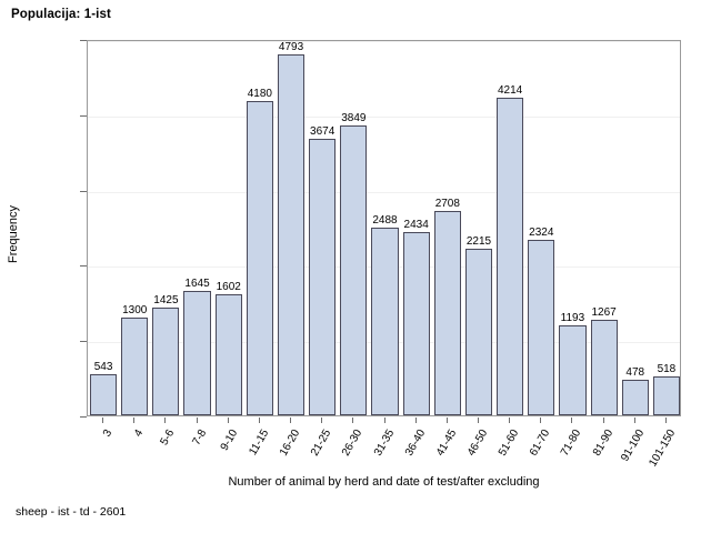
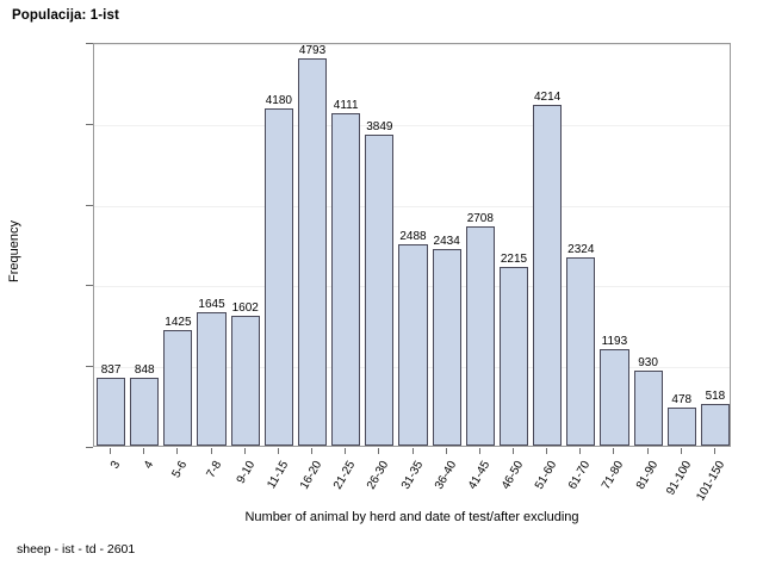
3: 543 -> 837
4: 1300 -> 848
21-25: 3674 -> 4111
81-90: 1267 -> 930
